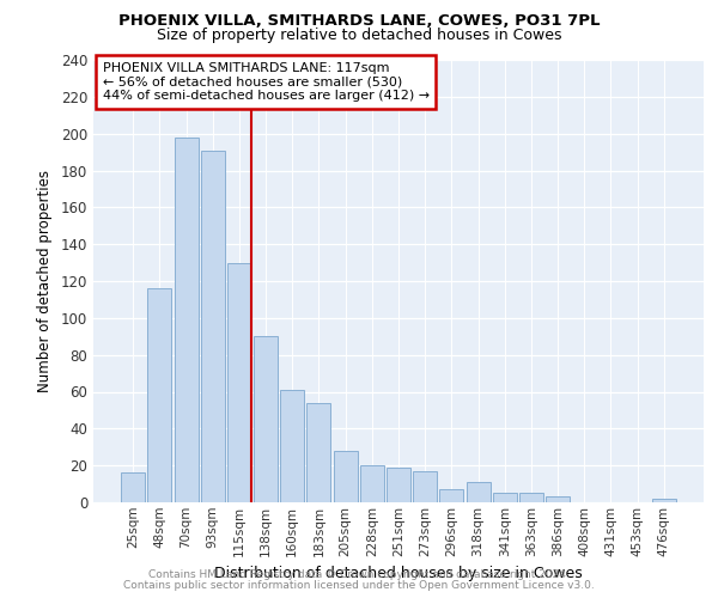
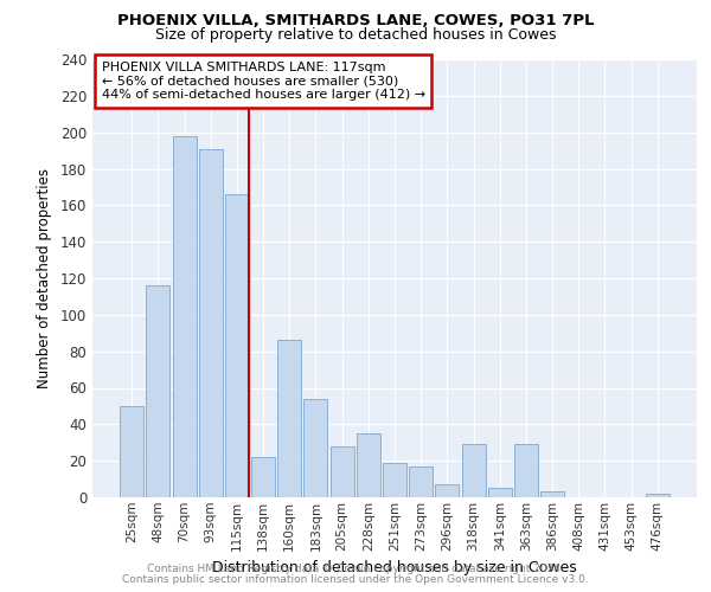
25sqm: 16 -> 50
115sqm: 130 -> 166
138sqm: 90 -> 22
160sqm: 61 -> 86
228sqm: 20 -> 35
318sqm: 11 -> 29
363sqm: 5 -> 29
